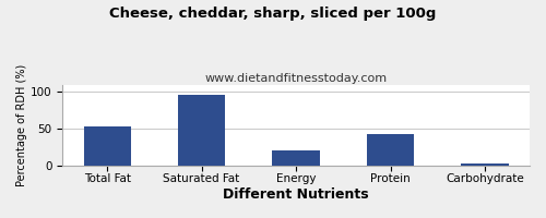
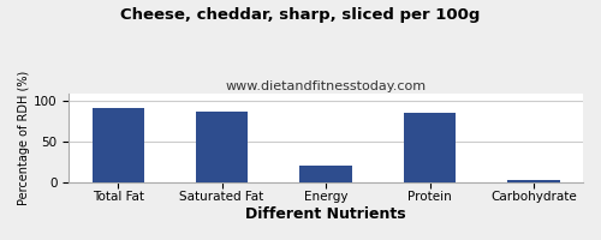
Total Fat: 53 -> 92
Saturated Fat: 97 -> 88
Protein: 42 -> 86
